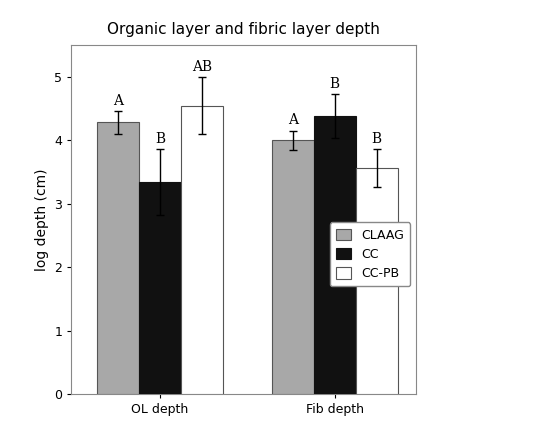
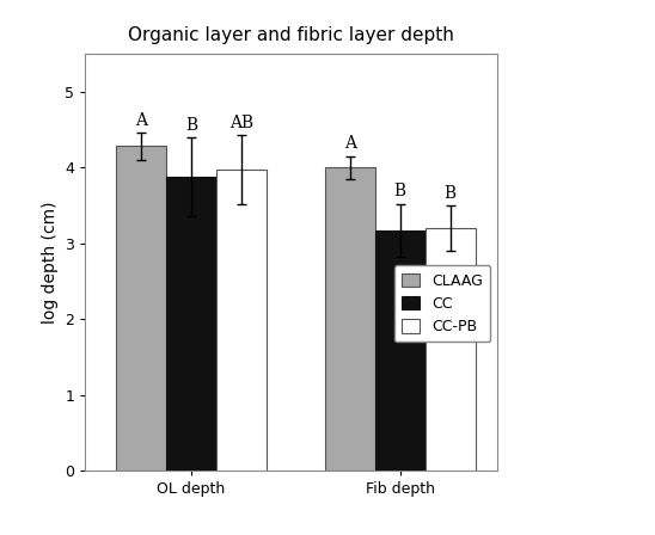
CC/OL depth: 3.34 -> 3.88
CC-PB/OL depth: 4.54 -> 3.97
CC/Fib depth: 4.38 -> 3.17
CC-PB/Fib depth: 3.56 -> 3.20
